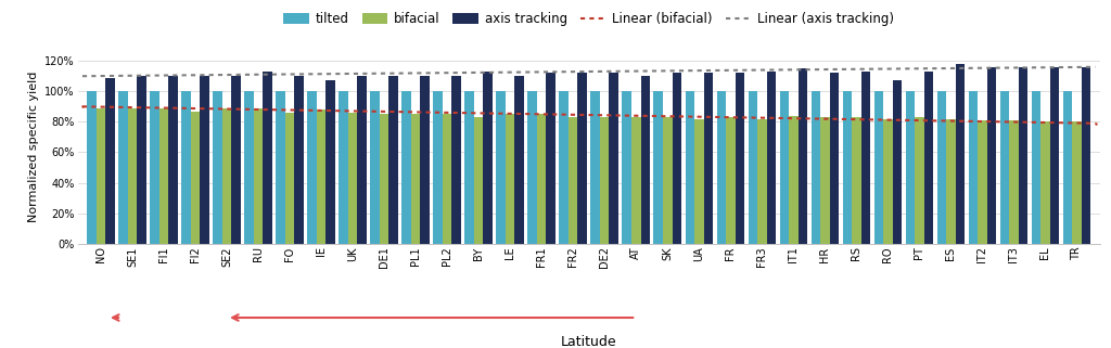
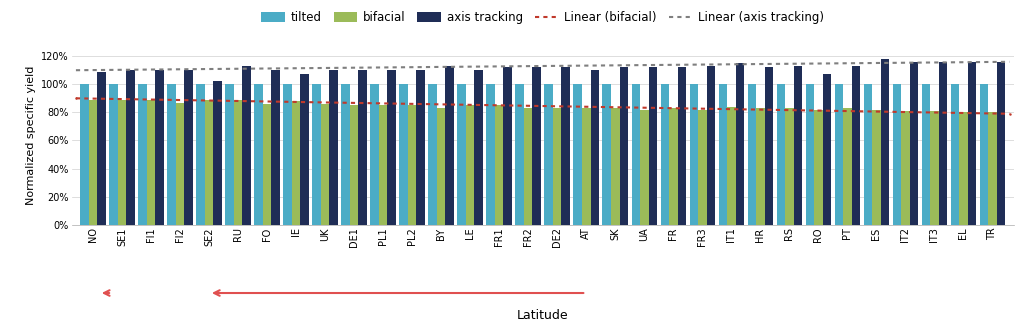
axis tracking/SE2: 110% -> 102%
